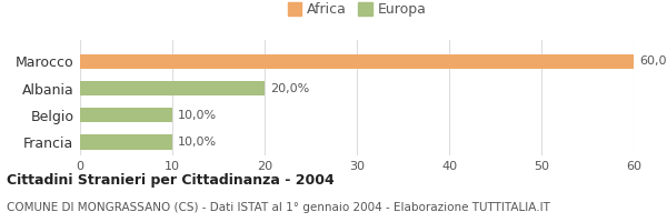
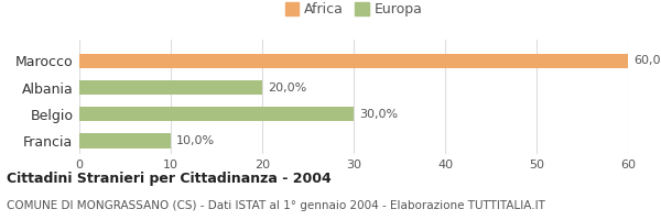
Belgio: 10,0% -> 30,0%
